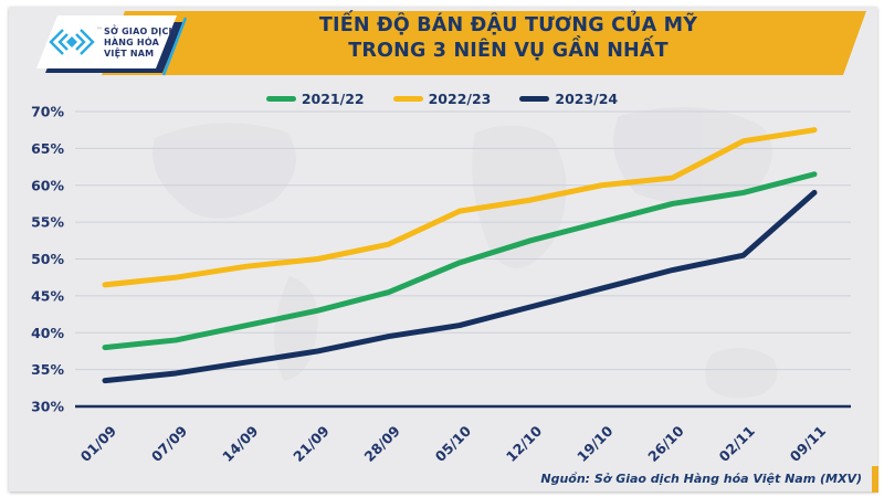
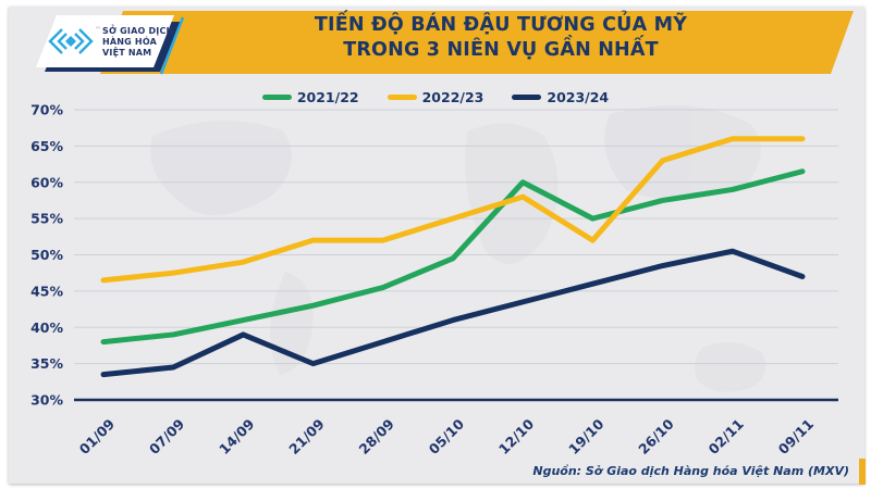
2023/24/14/09: 36% -> 39%
2022/23/21/09: 50% -> 52%
2023/24/21/09: 38% -> 35%
2023/24/28/09: 40% -> 38%
2022/23/05/10: 56% -> 55%
2021/22/12/10: 52% -> 60%
2022/23/19/10: 60% -> 52%
2022/23/26/10: 61% -> 63%
2022/23/09/11: 68% -> 66%
2023/24/09/11: 59% -> 47%
